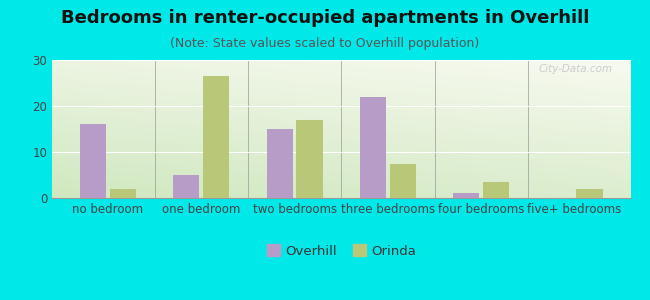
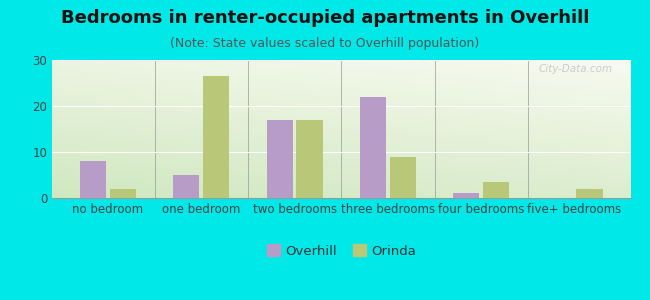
Overhill/no bedroom: 16 -> 8
Overhill/two bedrooms: 15 -> 17
Orinda/three bedrooms: 7.5 -> 9.0
